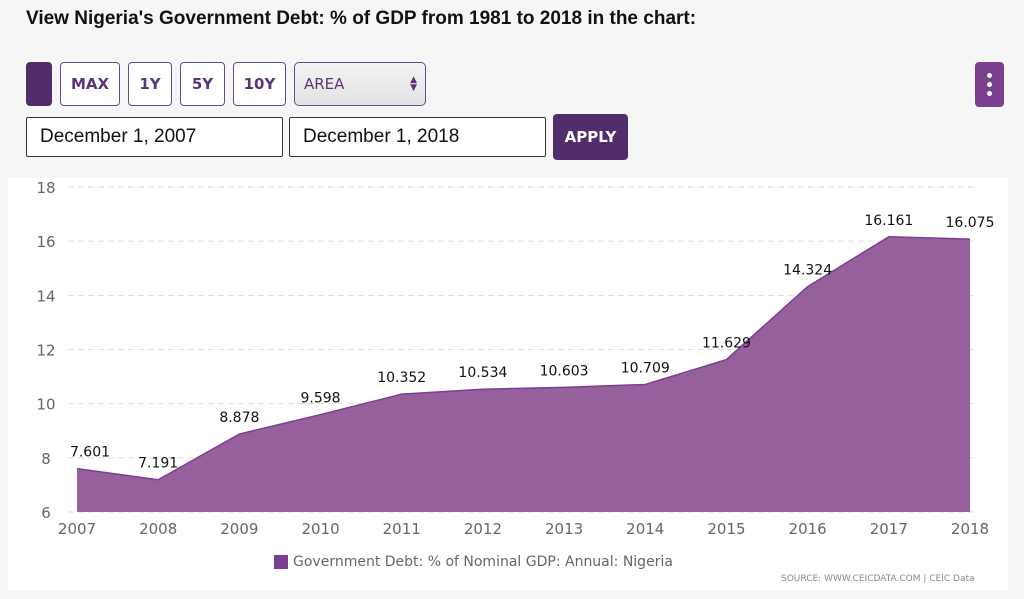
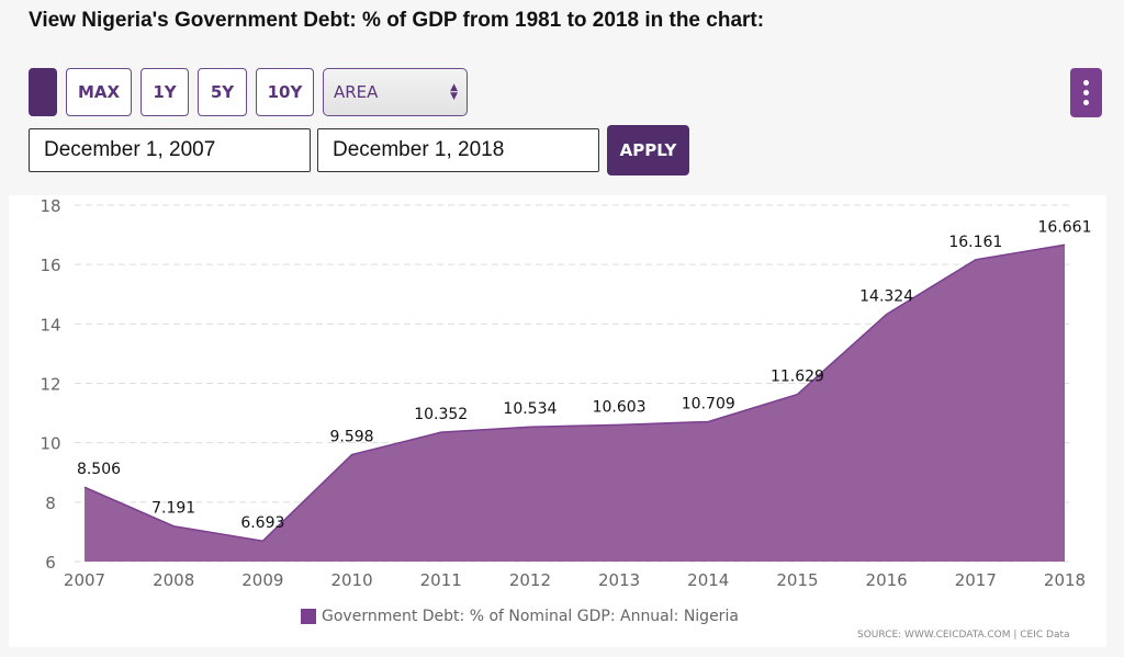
2007: 7.601 -> 8.506
2009: 8.878 -> 6.693
2018: 16.075 -> 16.661
